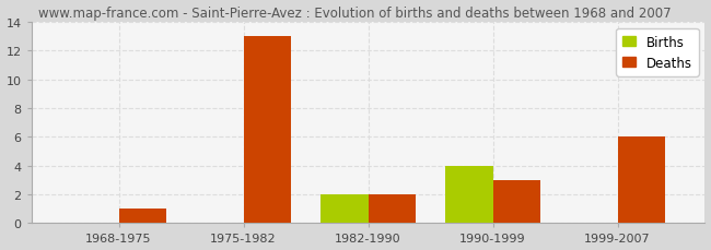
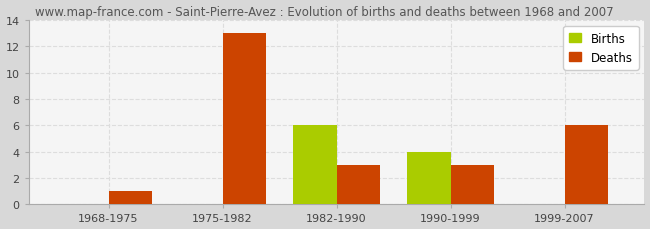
Births/1982-1990: 2 -> 6
Deaths/1982-1990: 2 -> 3
